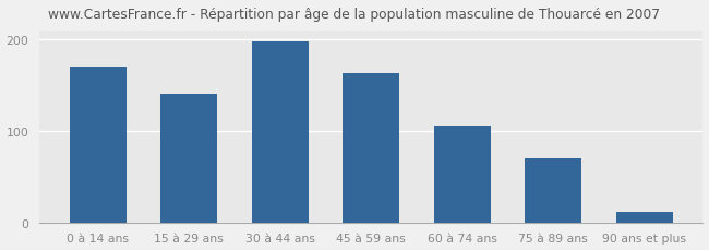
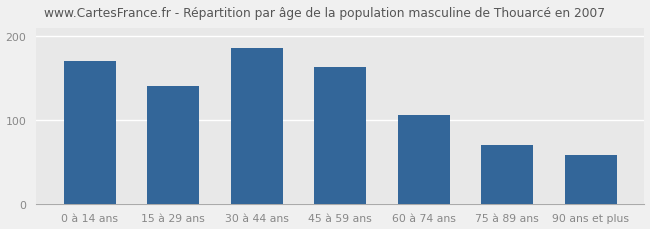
30 à 44 ans: 198 -> 186
90 ans et plus: 12 -> 58
